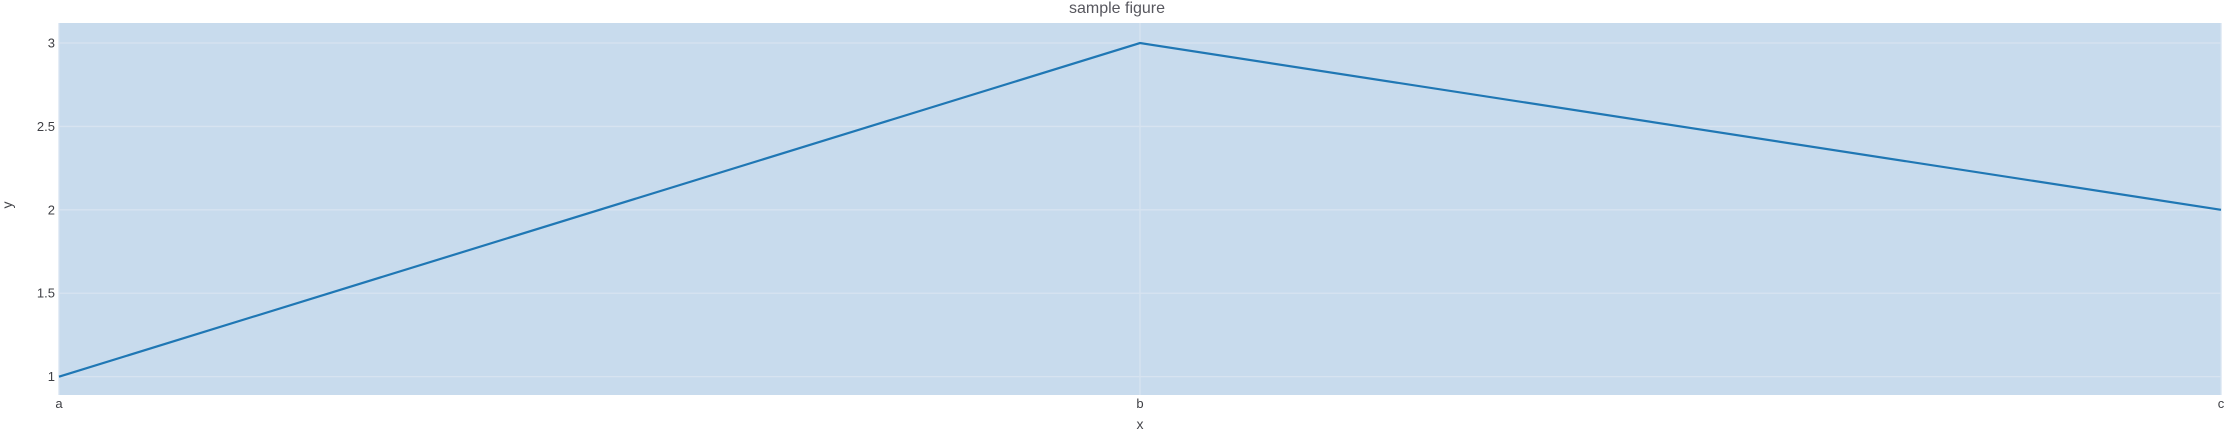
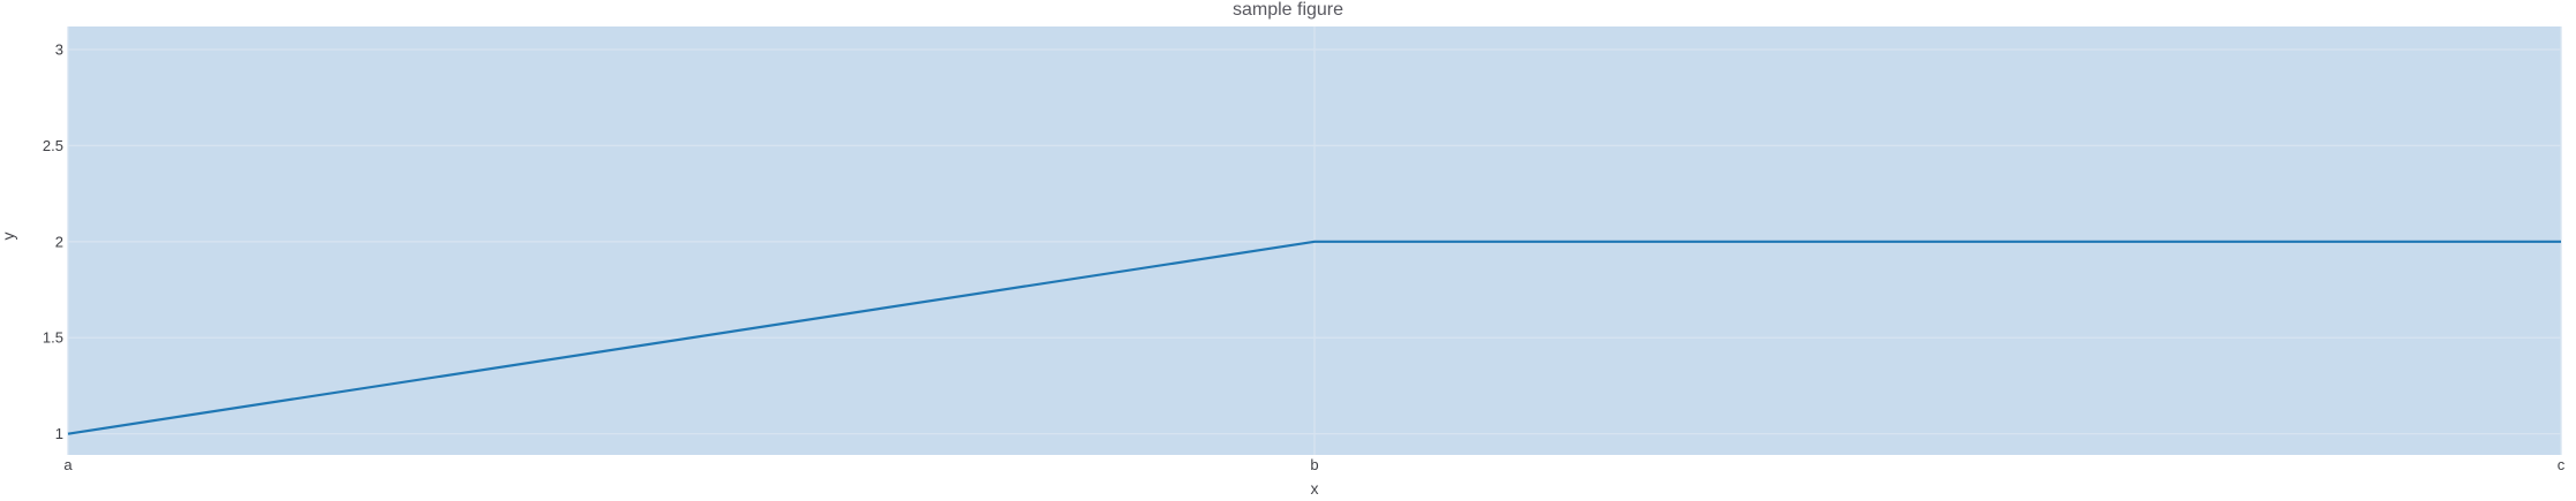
b: 3 -> 2
